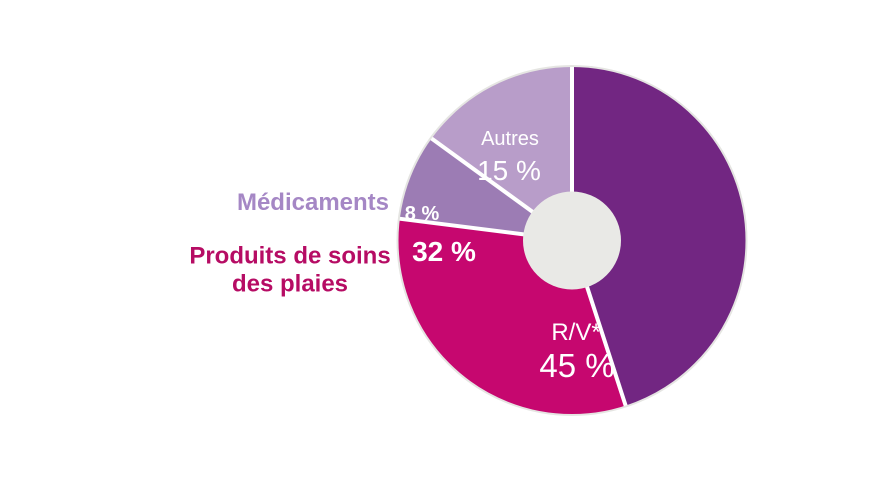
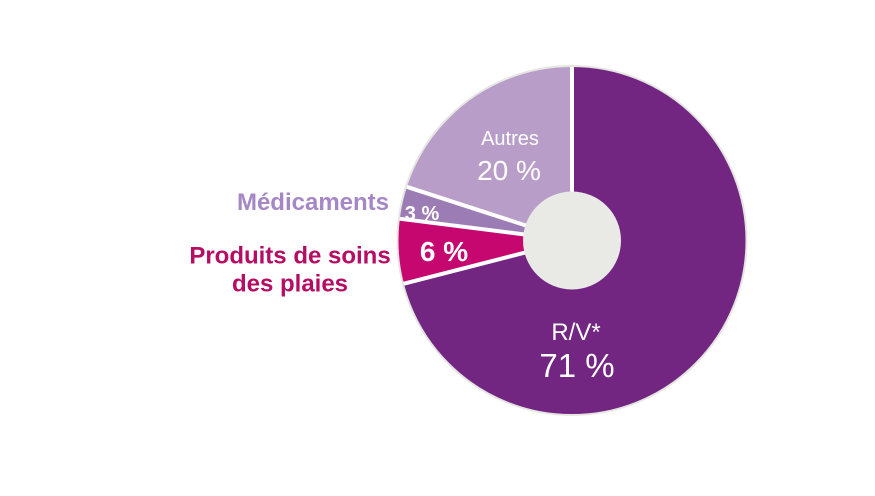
R/V*: 45 -> 71
Produits de soins des plaies: 32 -> 6
Médicaments: 8 -> 3
Autres: 15 -> 20
